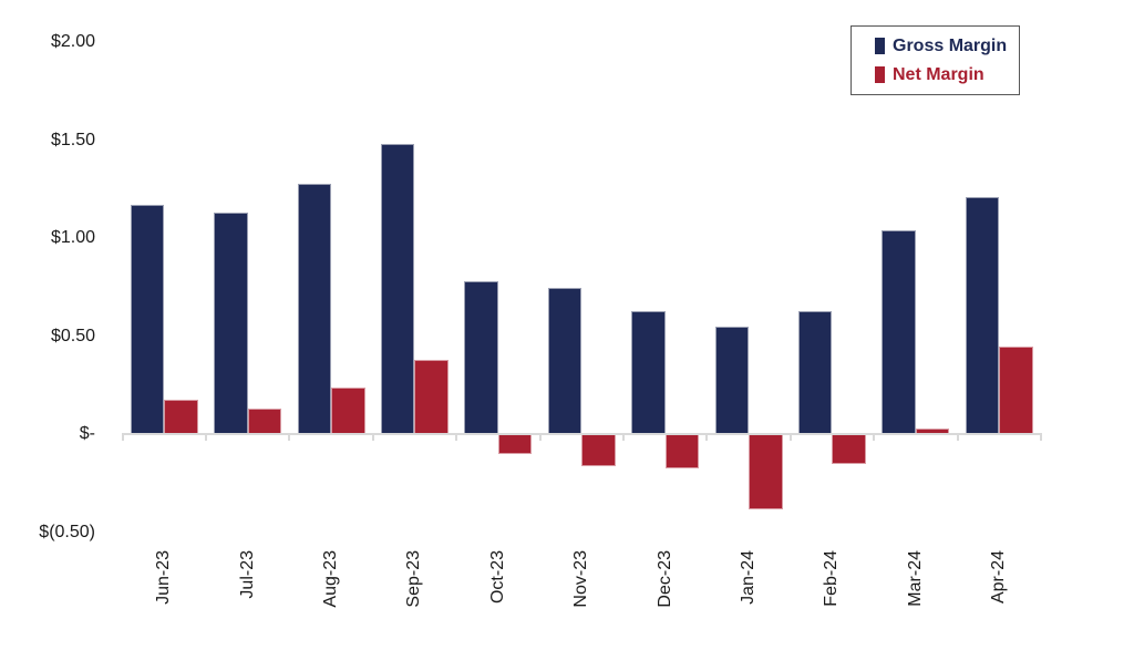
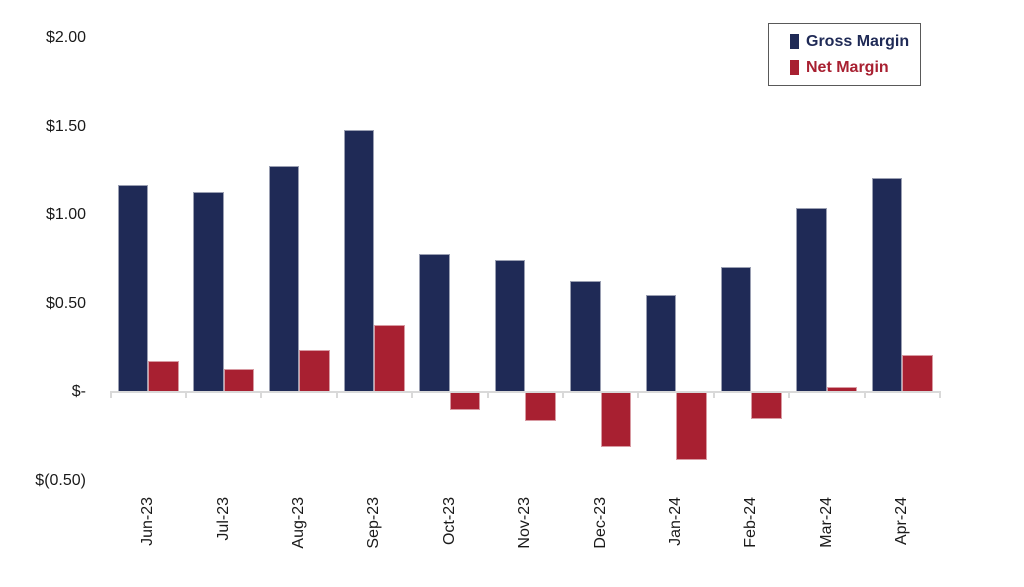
Net Margin/Dec-23: -$0.17 -> -$0.31
Gross Margin/Feb-24: $0.63 -> $0.71
Net Margin/Apr-24: $0.45 -> $0.21
